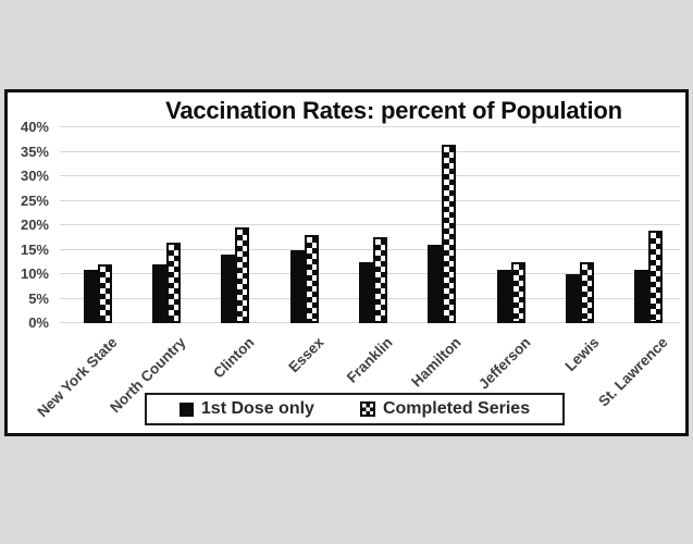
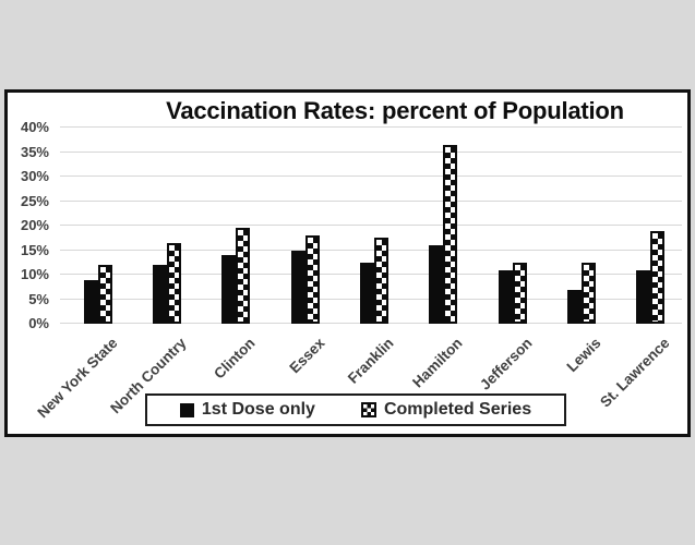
1st Dose only/New York State: 11% -> 9%
1st Dose only/Lewis: 10% -> 7%
